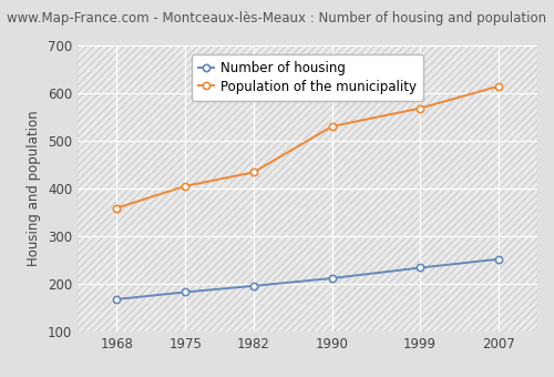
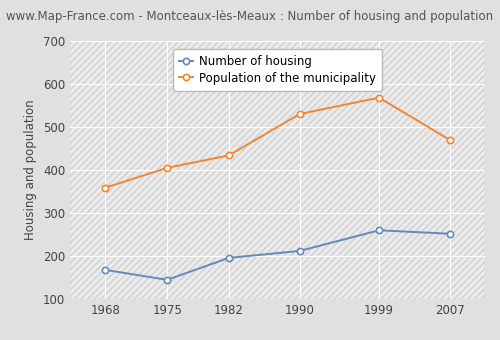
Number of housing/1975: 183 -> 145
Number of housing/1999: 234 -> 260
Population of the municipality/2007: 614 -> 470
